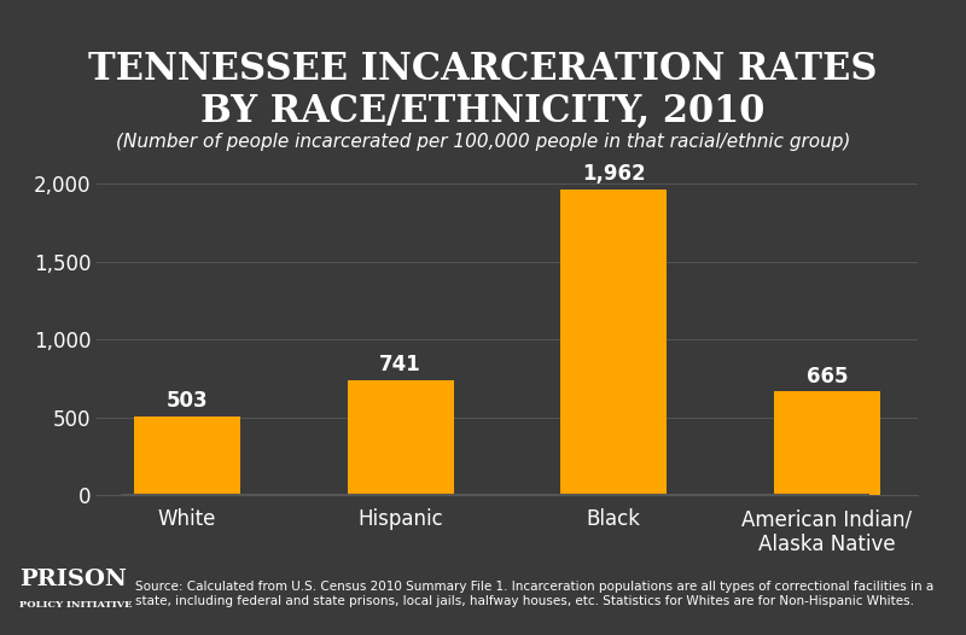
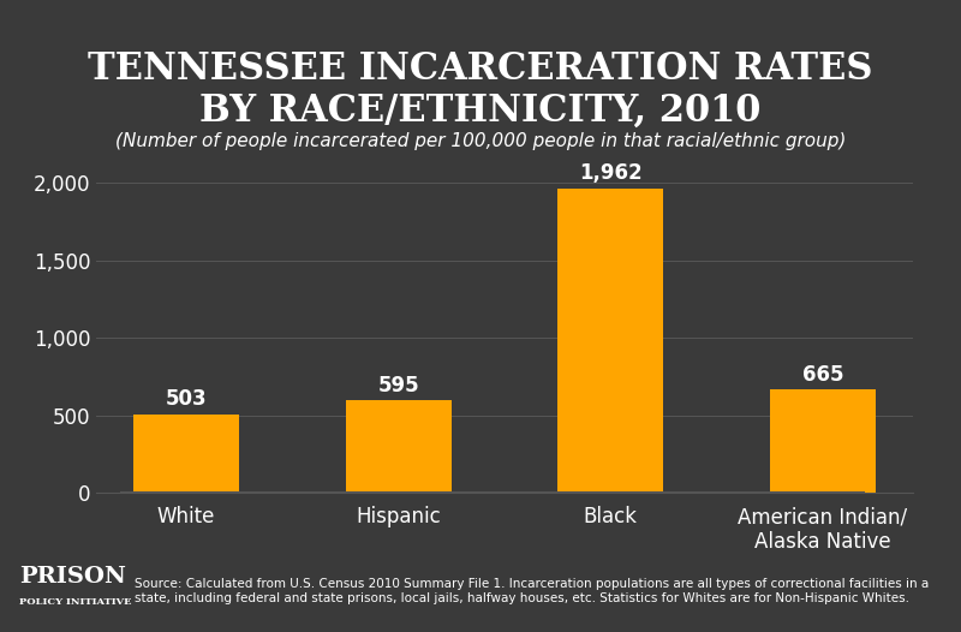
Hispanic: 741 -> 595
